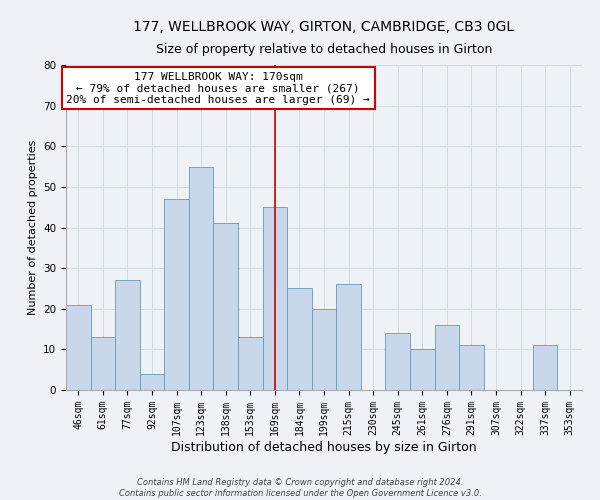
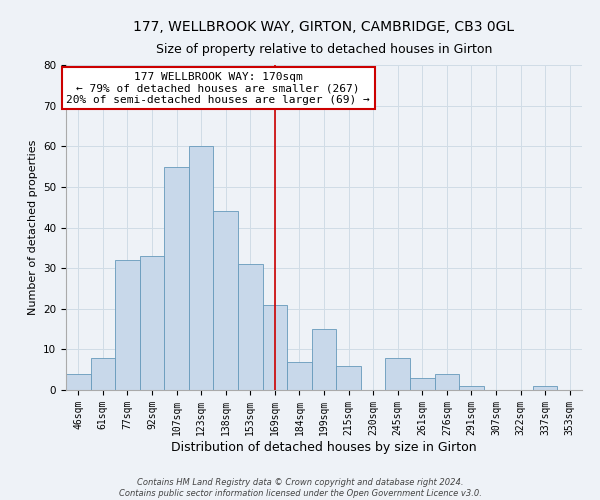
46sqm: 21 -> 4
61sqm: 13 -> 8
77sqm: 27 -> 32
92sqm: 4 -> 33
107sqm: 47 -> 55
123sqm: 55 -> 60
138sqm: 41 -> 44
153sqm: 13 -> 31
169sqm: 45 -> 21
184sqm: 25 -> 7
199sqm: 20 -> 15
215sqm: 26 -> 6
245sqm: 14 -> 8
261sqm: 10 -> 3
276sqm: 16 -> 4
291sqm: 11 -> 1
337sqm: 11 -> 1
